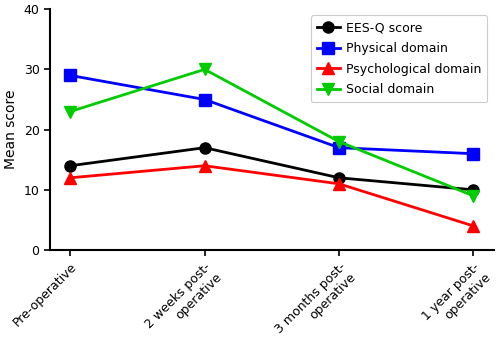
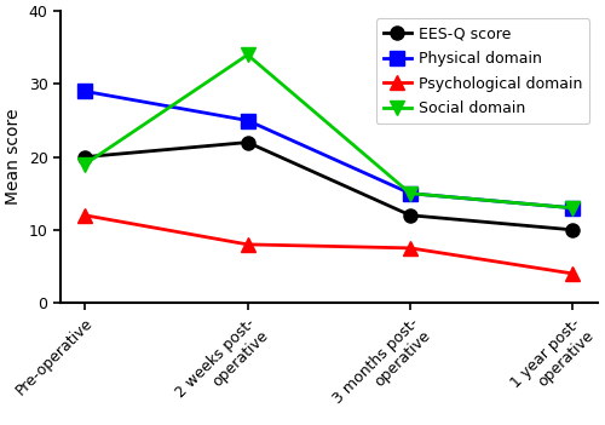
EES-Q score/Pre-operative: 14 -> 20
Social domain/Pre-operative: 23 -> 19
EES-Q score/2 weeks post- operative: 17 -> 22
Psychological domain/2 weeks post- operative: 14.0 -> 8.0
Social domain/2 weeks post- operative: 30 -> 34
Physical domain/3 months post- operative: 17 -> 15
Psychological domain/3 months post- operative: 11.0 -> 7.5
Social domain/3 months post- operative: 18 -> 15
Physical domain/1 year post- operative: 16 -> 13
Social domain/1 year post- operative: 9 -> 13
